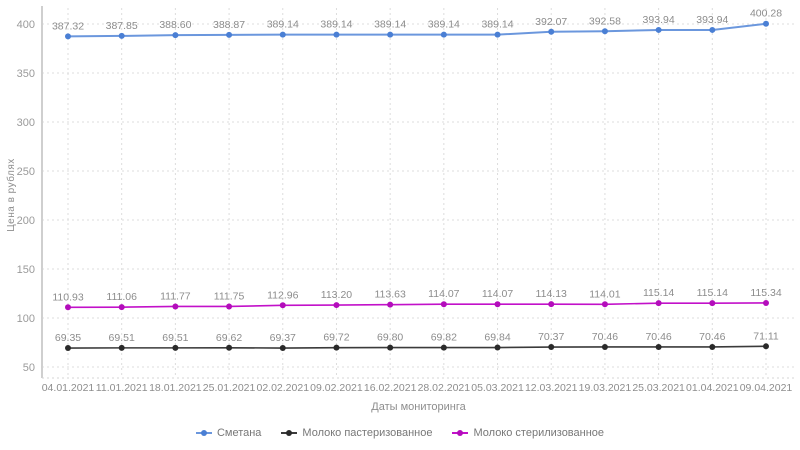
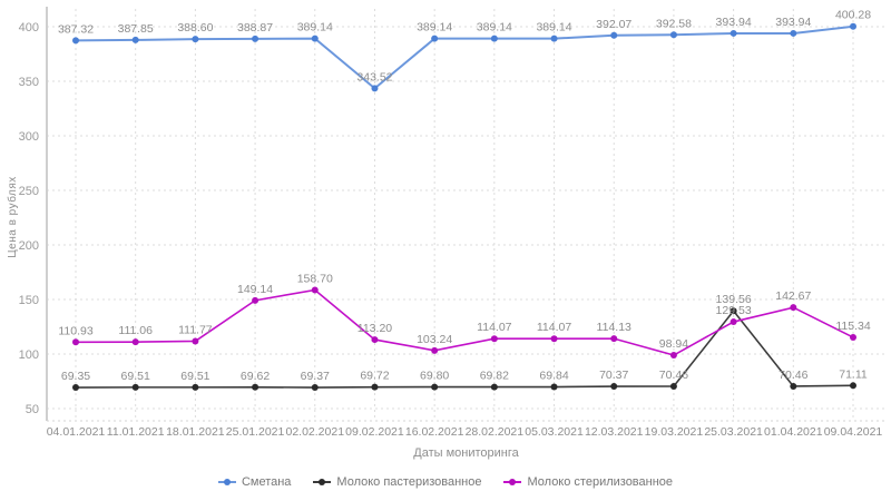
Молоко стерилизованное/25.01.2021: 111.75 -> 149.14
Молоко стерилизованное/02.02.2021: 112.96 -> 158.70
Сметана/09.02.2021: 389.14 -> 343.52
Молоко стерилизованное/16.02.2021: 113.63 -> 103.24
Молоко стерилизованное/19.03.2021: 114.01 -> 98.94
Молоко пастеризованное/25.03.2021: 70.46 -> 139.56
Молоко стерилизованное/25.03.2021: 115.14 -> 129.53
Молоко стерилизованное/01.04.2021: 115.14 -> 142.67
